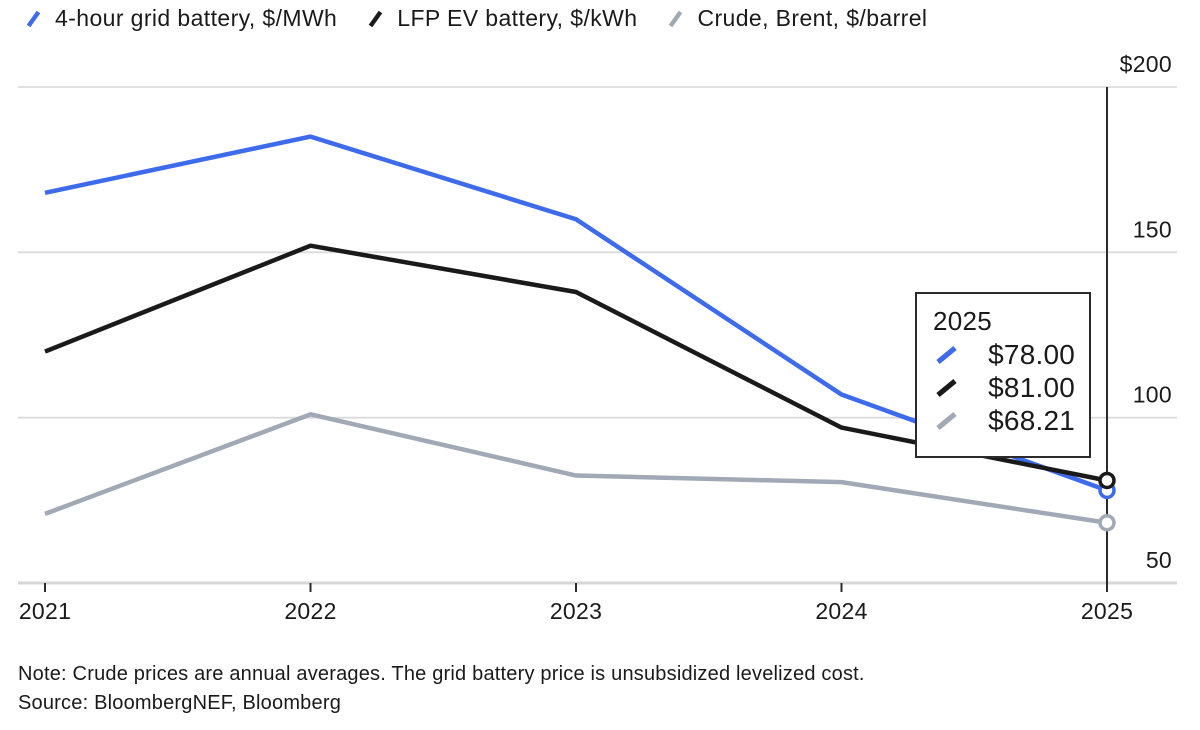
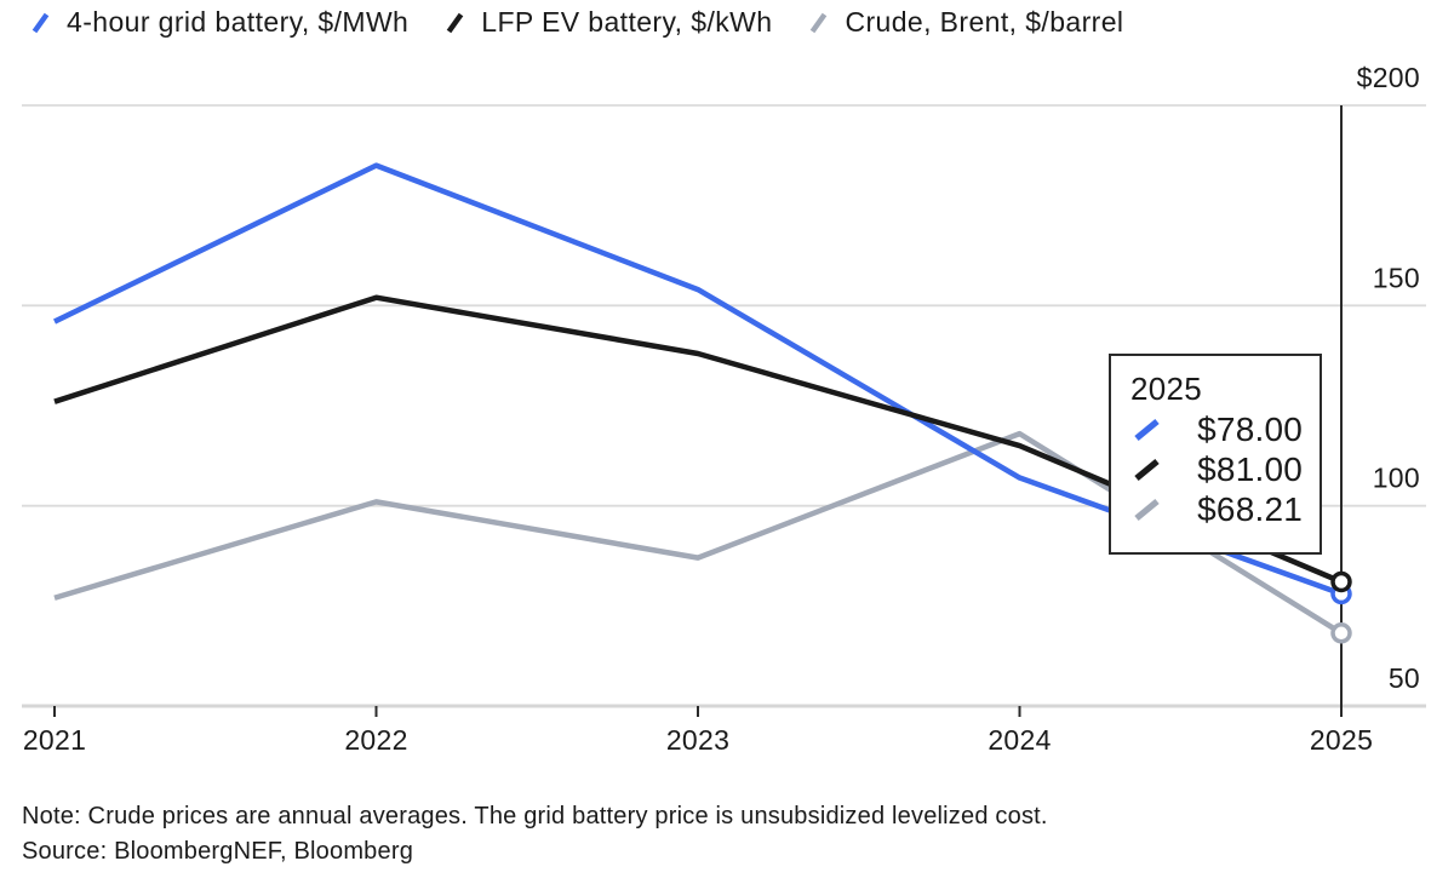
4-hour grid battery, $/MWh/2021: $168 -> $146
LFP EV battery, $/kWh/2021: $120 -> $126
Crude, Brent, $/barrel/2021: $71 -> $77
4-hour grid battery, $/MWh/2023: $160 -> $154
Crude, Brent, $/barrel/2023: $82 -> $87
LFP EV battery, $/kWh/2024: $97 -> $115
Crude, Brent, $/barrel/2024: $80 -> $118
